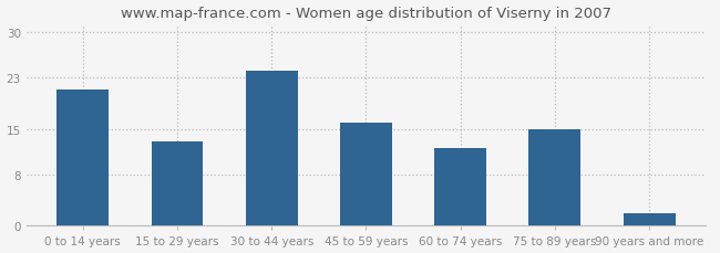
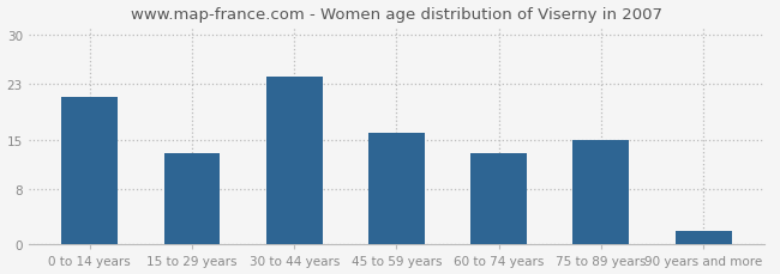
60 to 74 years: 12 -> 13
